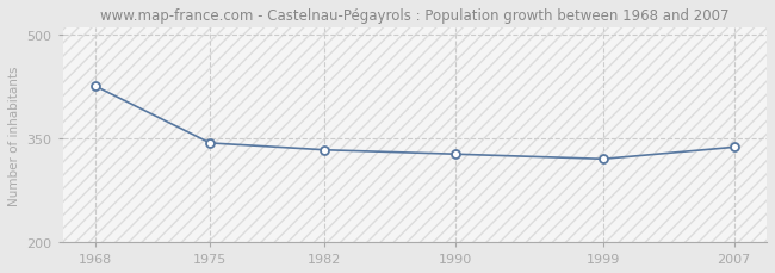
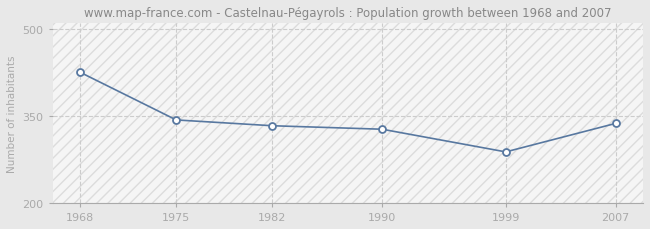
1999: 320 -> 288
